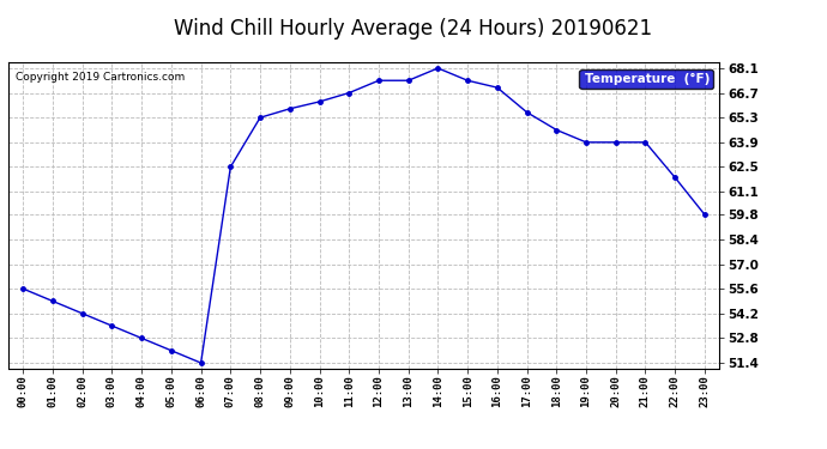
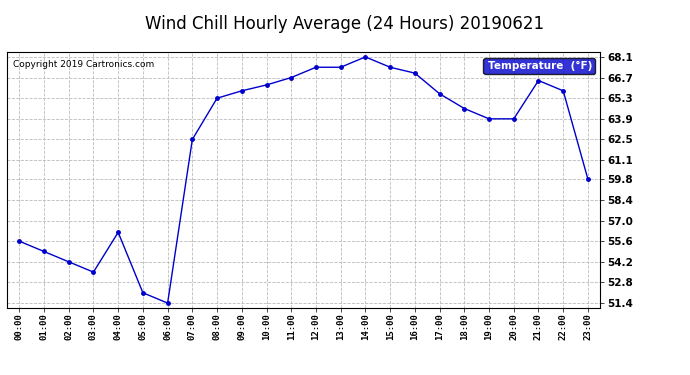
04:00: 52.8 -> 56.2
21:00: 63.9 -> 66.5
22:00: 61.9 -> 65.8
